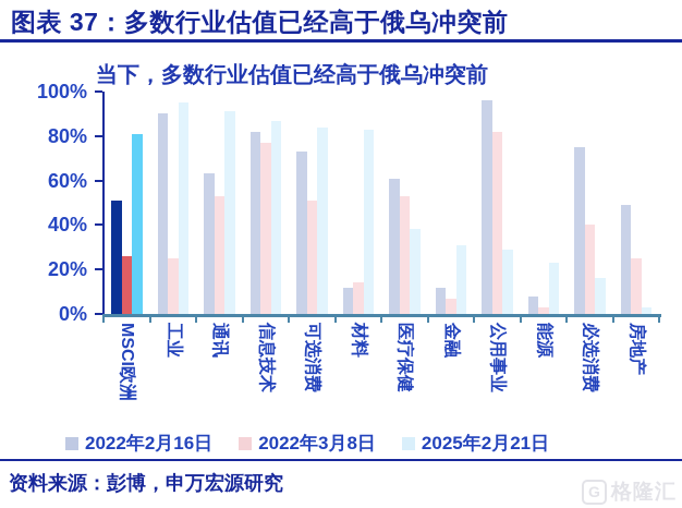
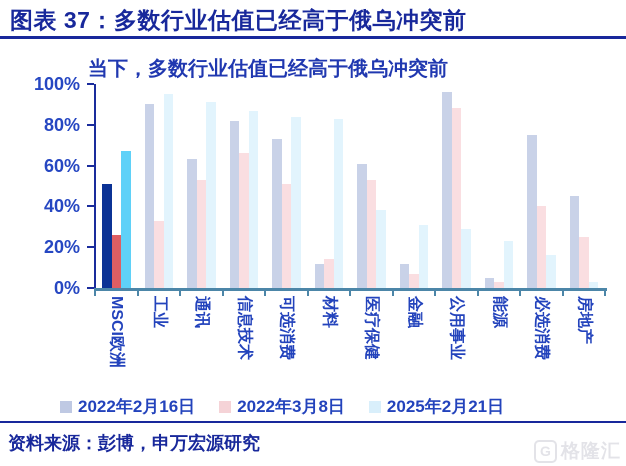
2025年2月21日/MSCI欧洲: 81% -> 67%
2022年3月8日/工业: 25% -> 33%
2022年3月8日/信息技术: 77% -> 66%
2022年3月8日/公用事业: 82% -> 88%
2022年2月16日/能源: 8% -> 5%
2022年2月16日/房地产: 49% -> 45%
